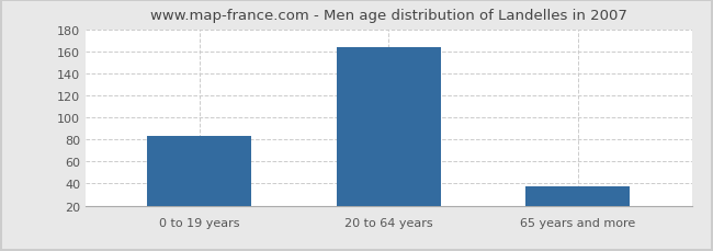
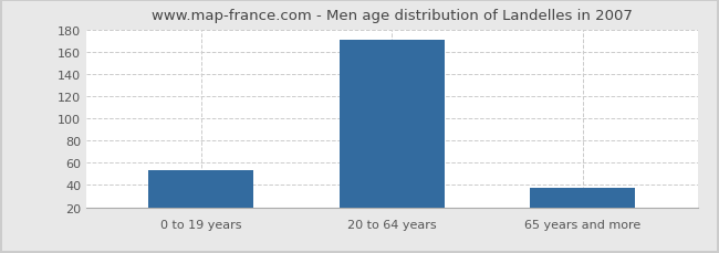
0 to 19 years: 83 -> 53
20 to 64 years: 164 -> 171
